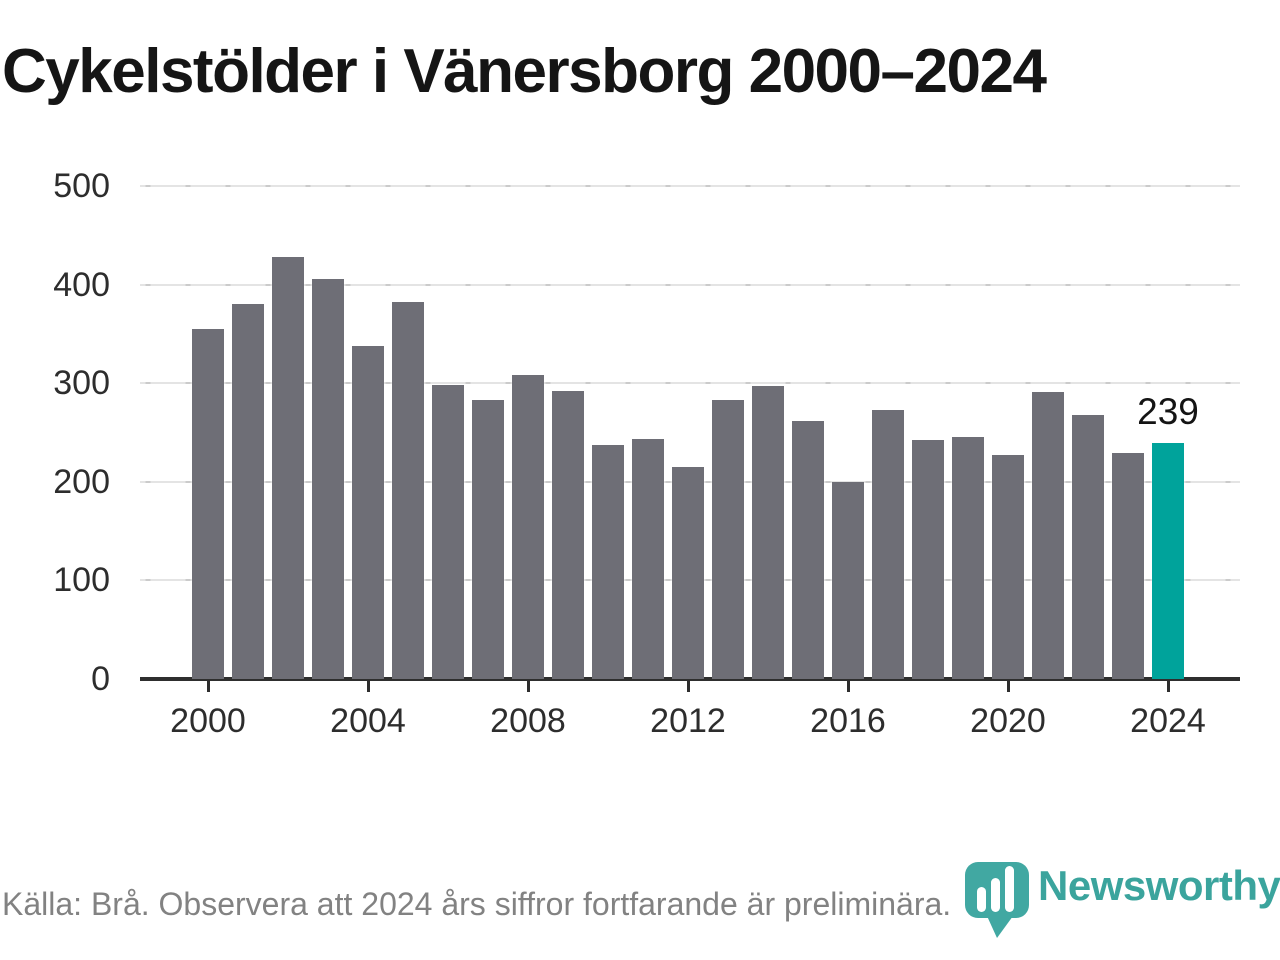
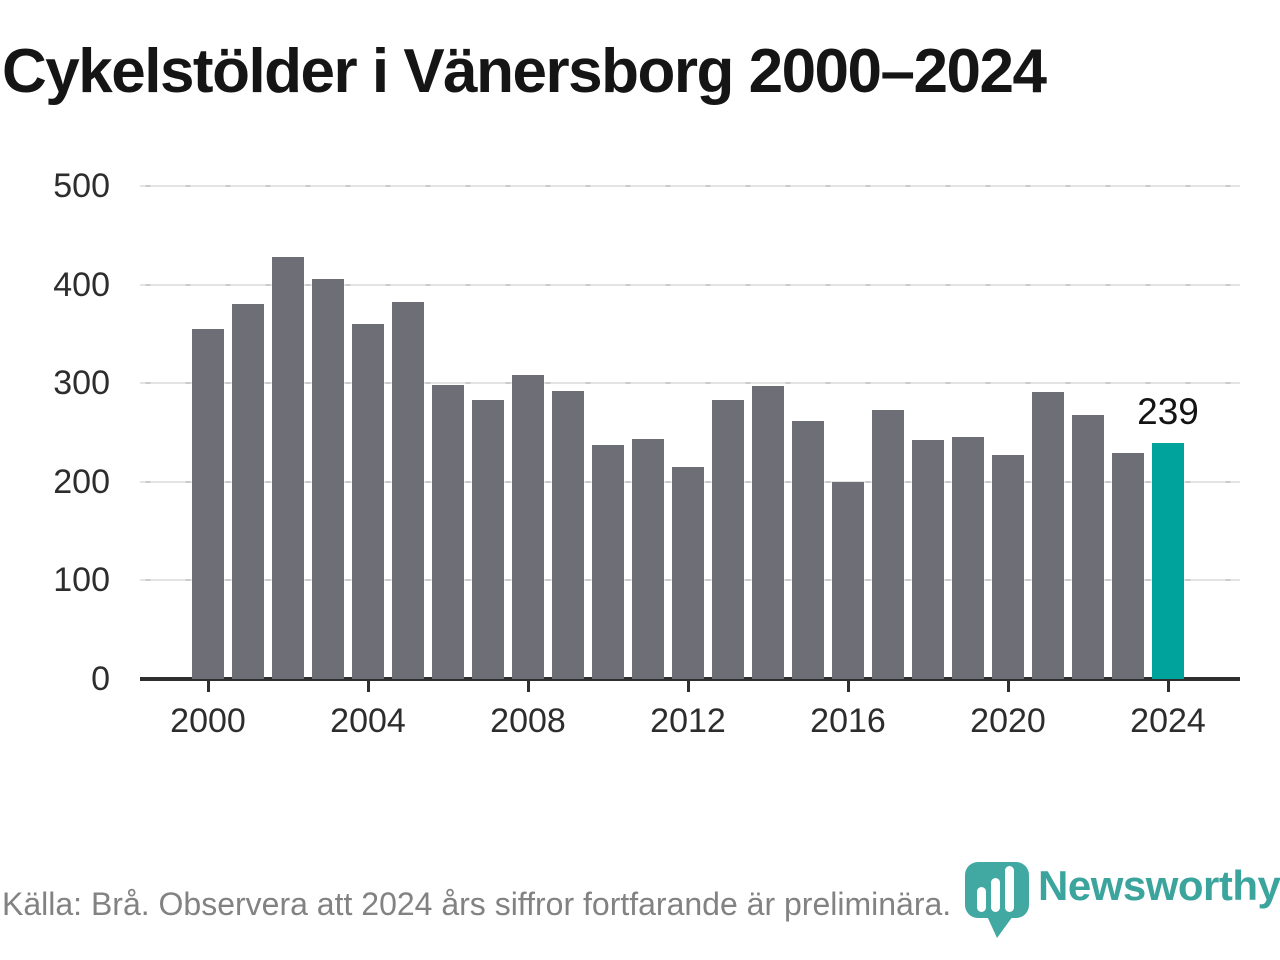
2004: 340 -> 360
